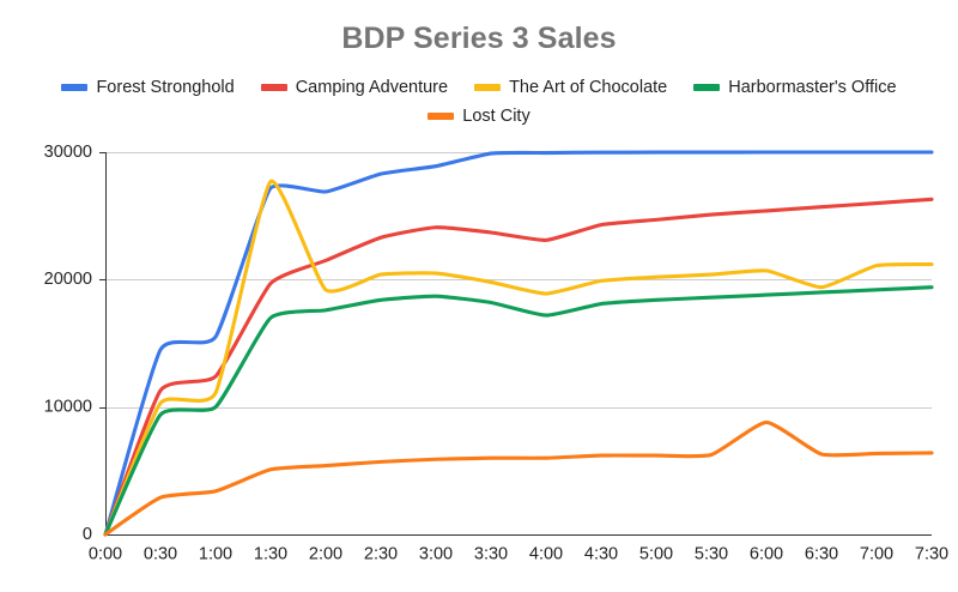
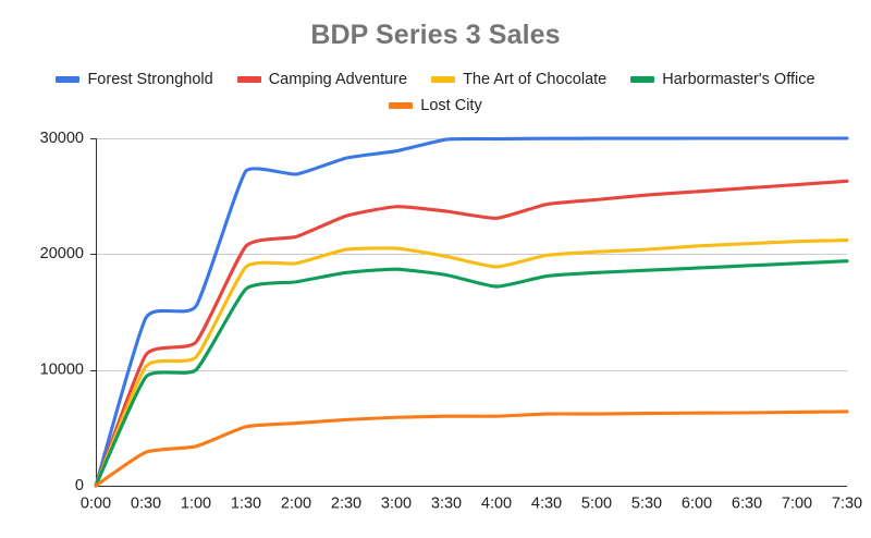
Camping Adventure/1:30: 19700 -> 20700
The Art of Chocolate/1:30: 27700 -> 18900
Lost City/6:00: 8800 -> 6300
The Art of Chocolate/6:30: 19400 -> 20900
